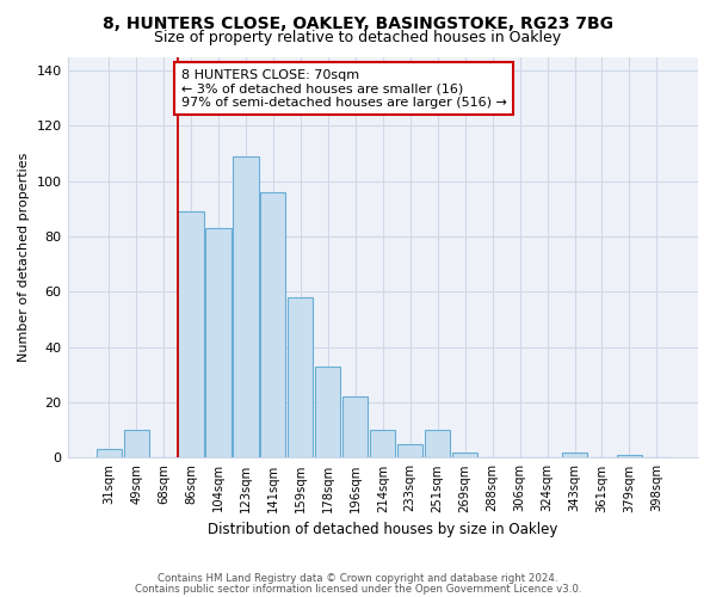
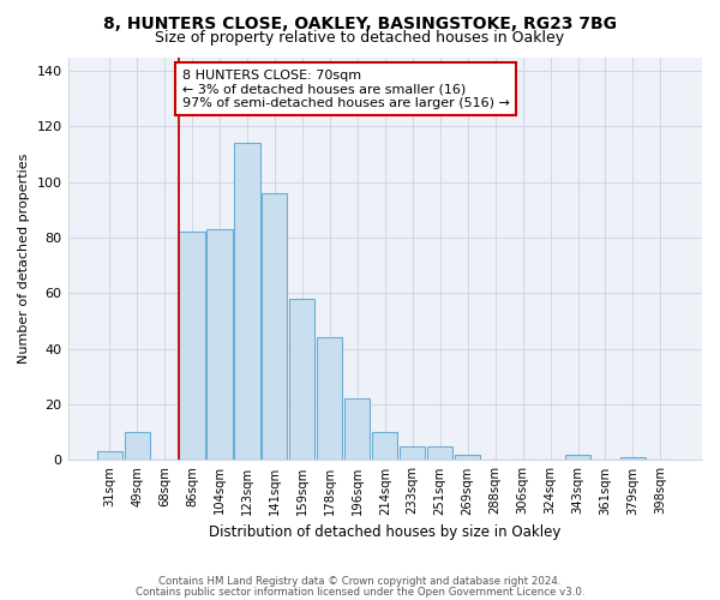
86sqm: 89 -> 82
123sqm: 109 -> 114
178sqm: 33 -> 44
251sqm: 10 -> 5
